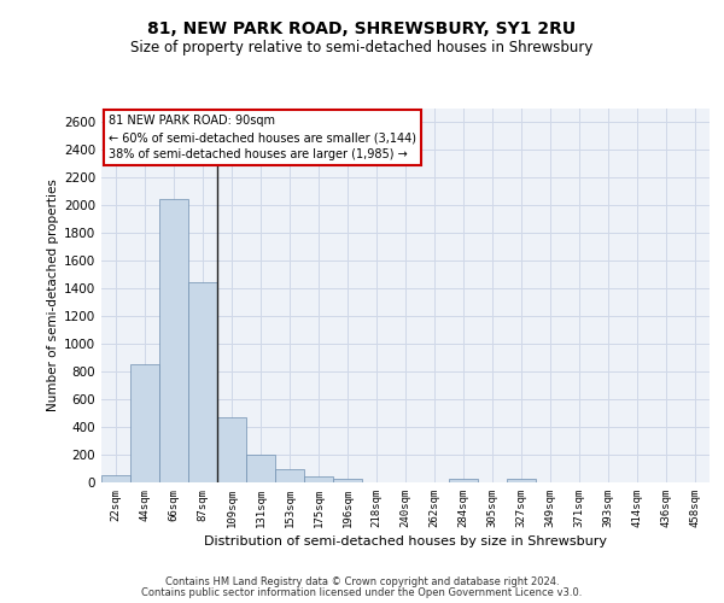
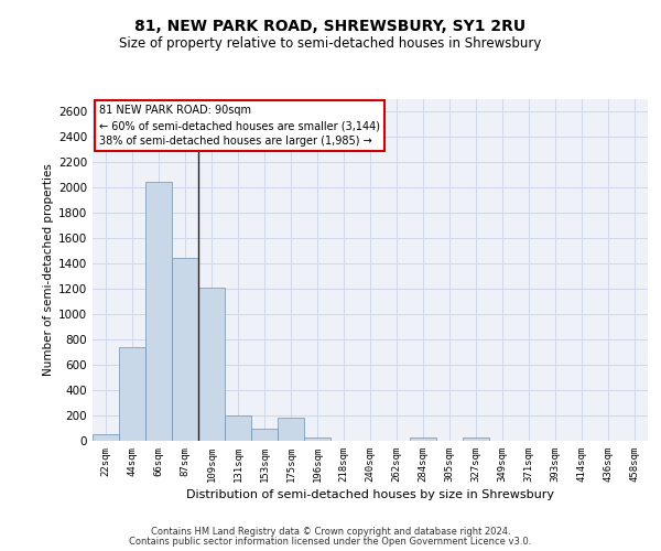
44sqm: 850 -> 740
109sqm: 470 -> 1210
175sqm: 40 -> 180
